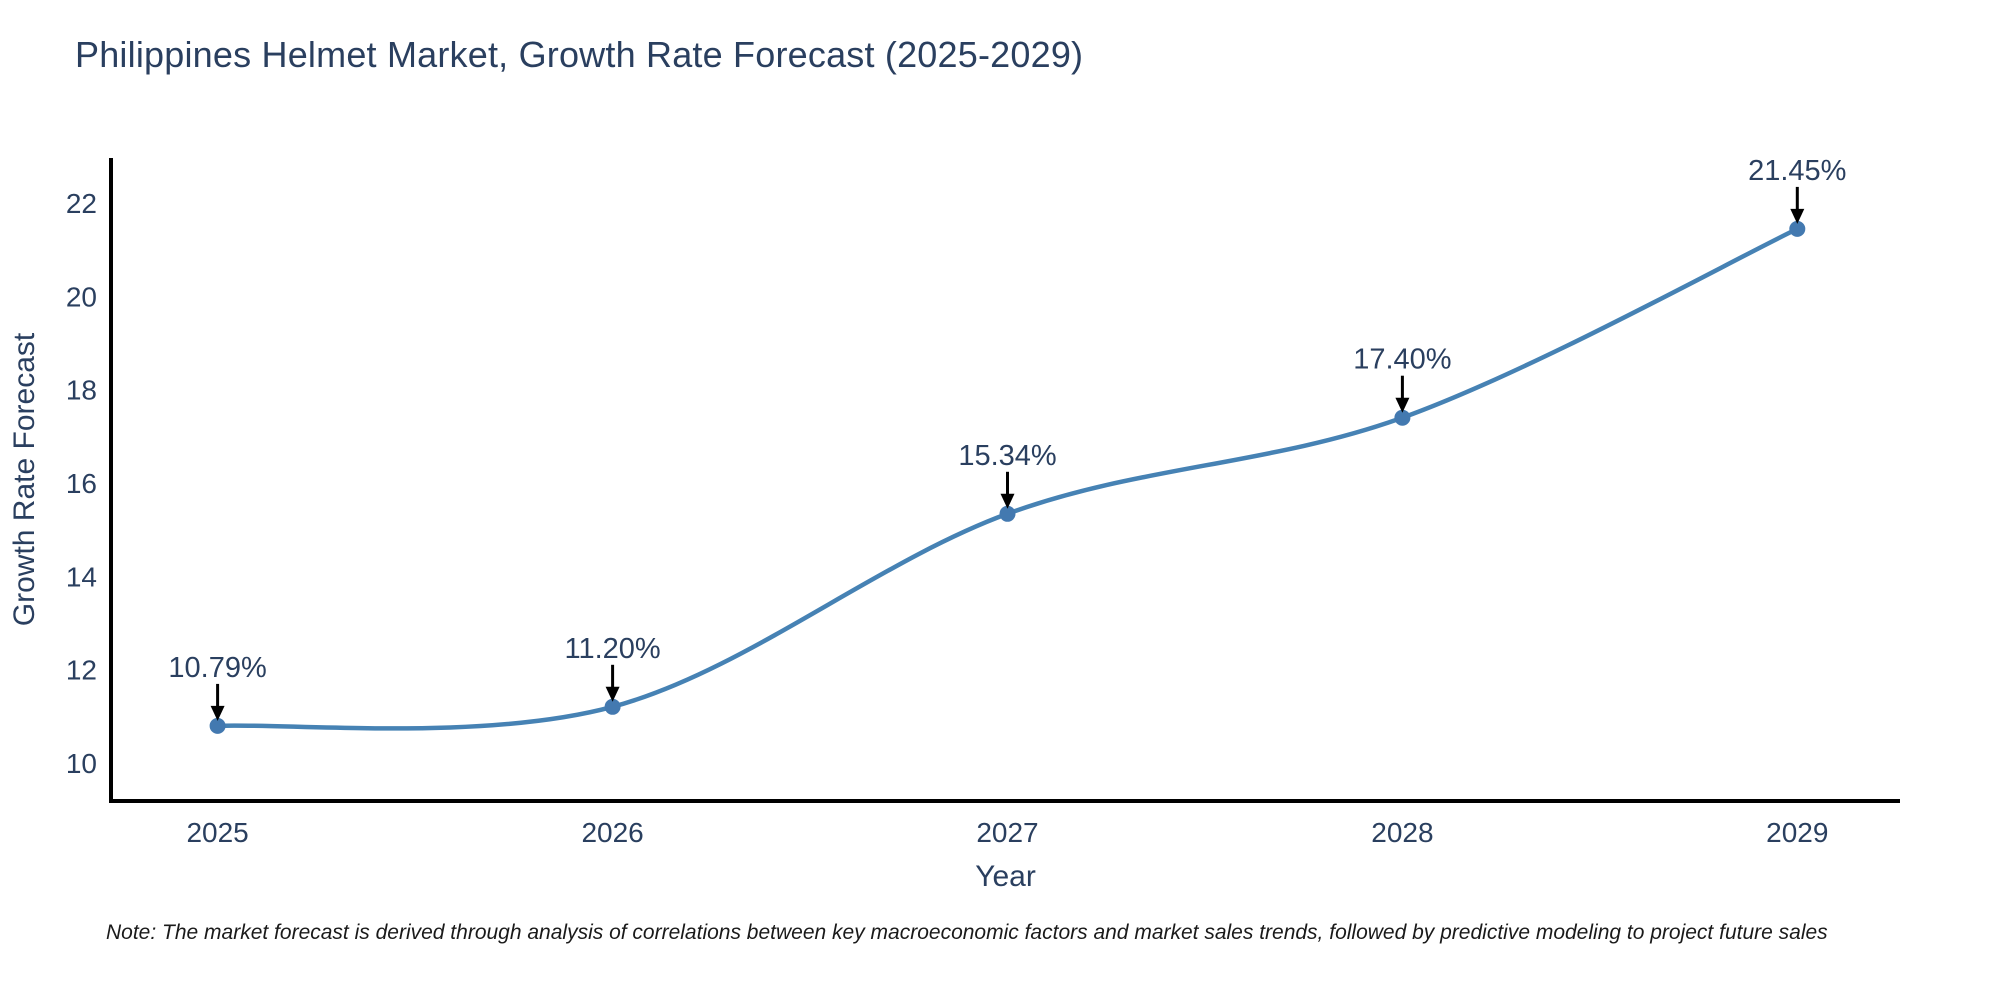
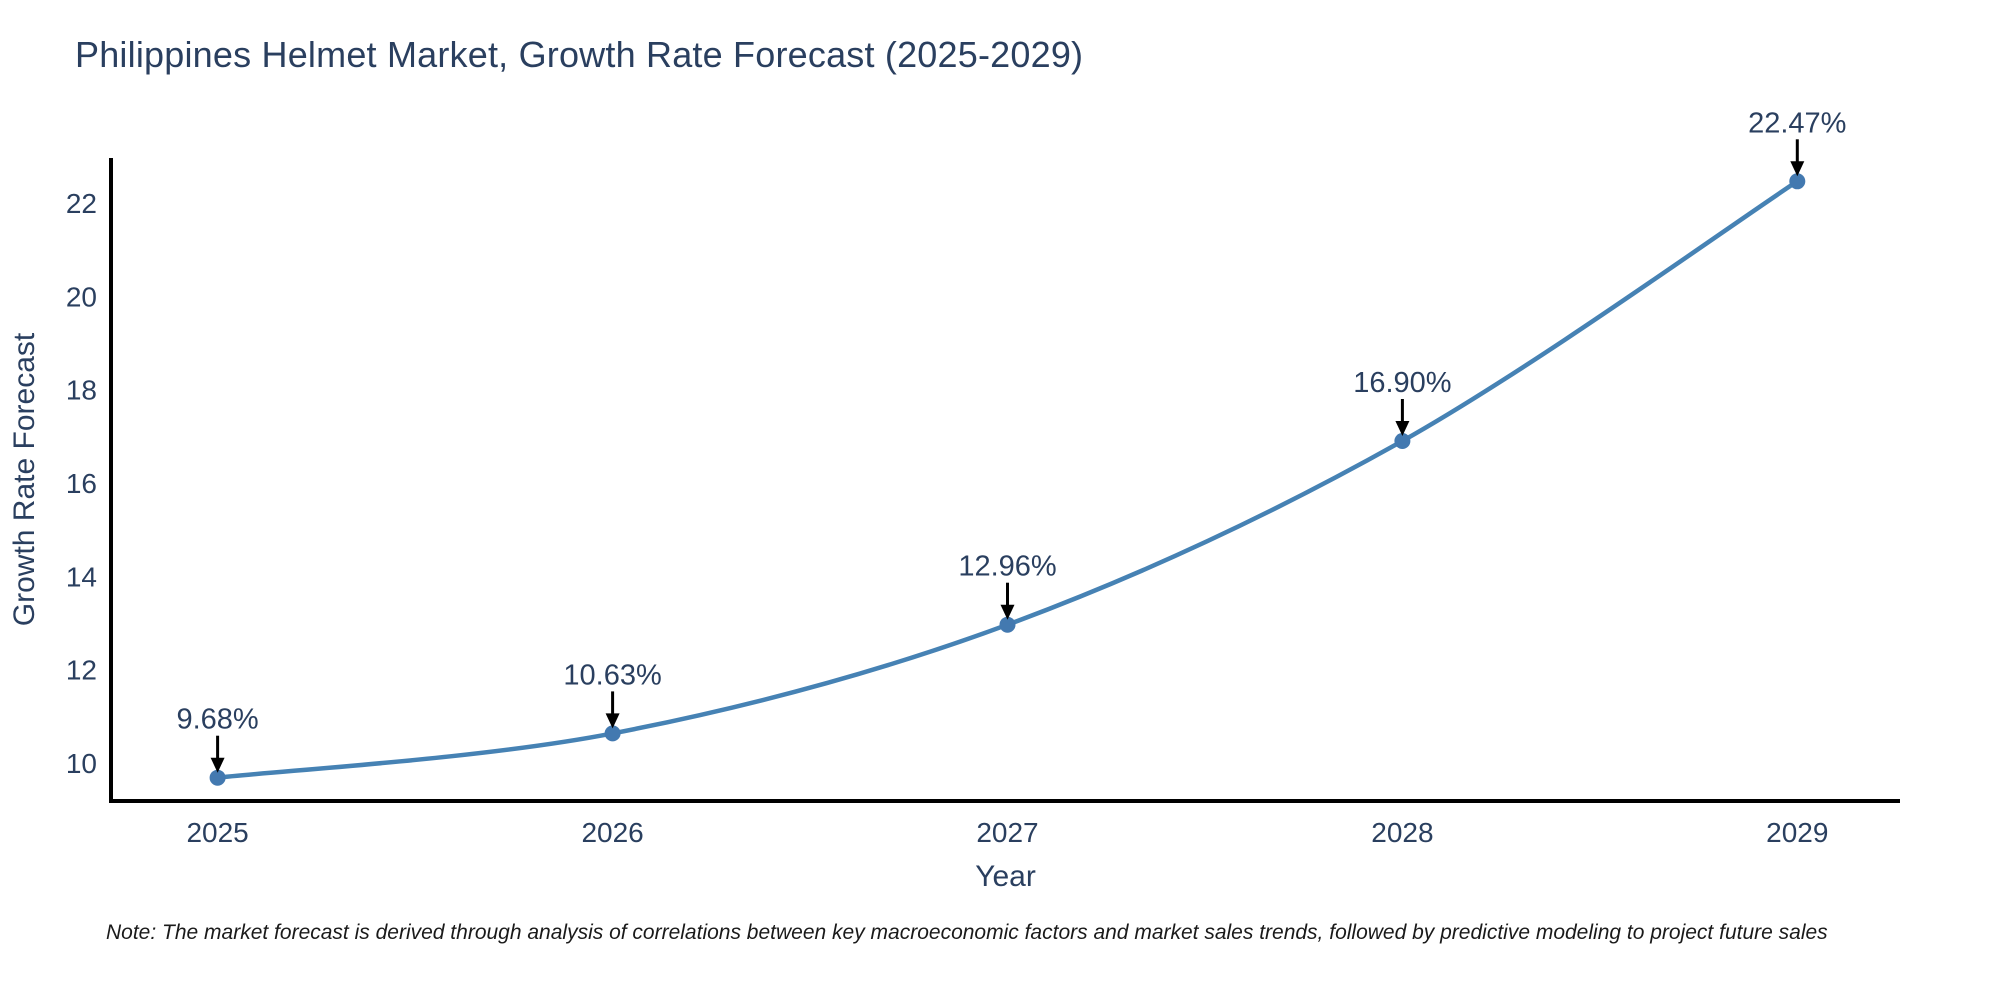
2025: 10.79% -> 9.68%
2026: 11.20% -> 10.63%
2027: 15.34% -> 12.96%
2028: 17.40% -> 16.90%
2029: 21.45% -> 22.47%
